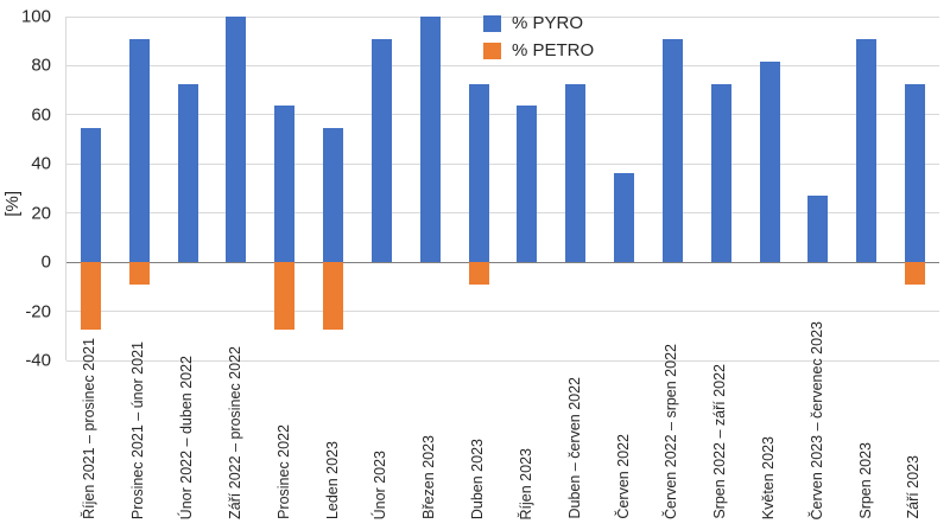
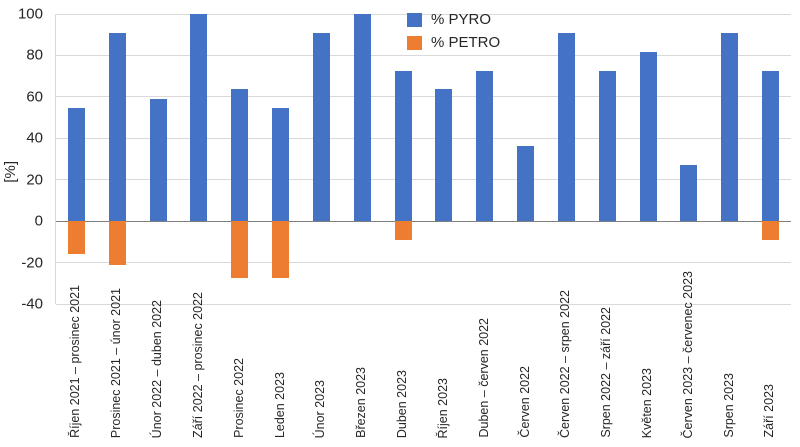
% PETRO/Říjen 2021 – prosinec 2021: -27 -> -16
% PETRO/Prosinec 2021 – únor 2021: -9 -> -21
% PYRO/Únor 2022 – duben 2022: 73 -> 59
